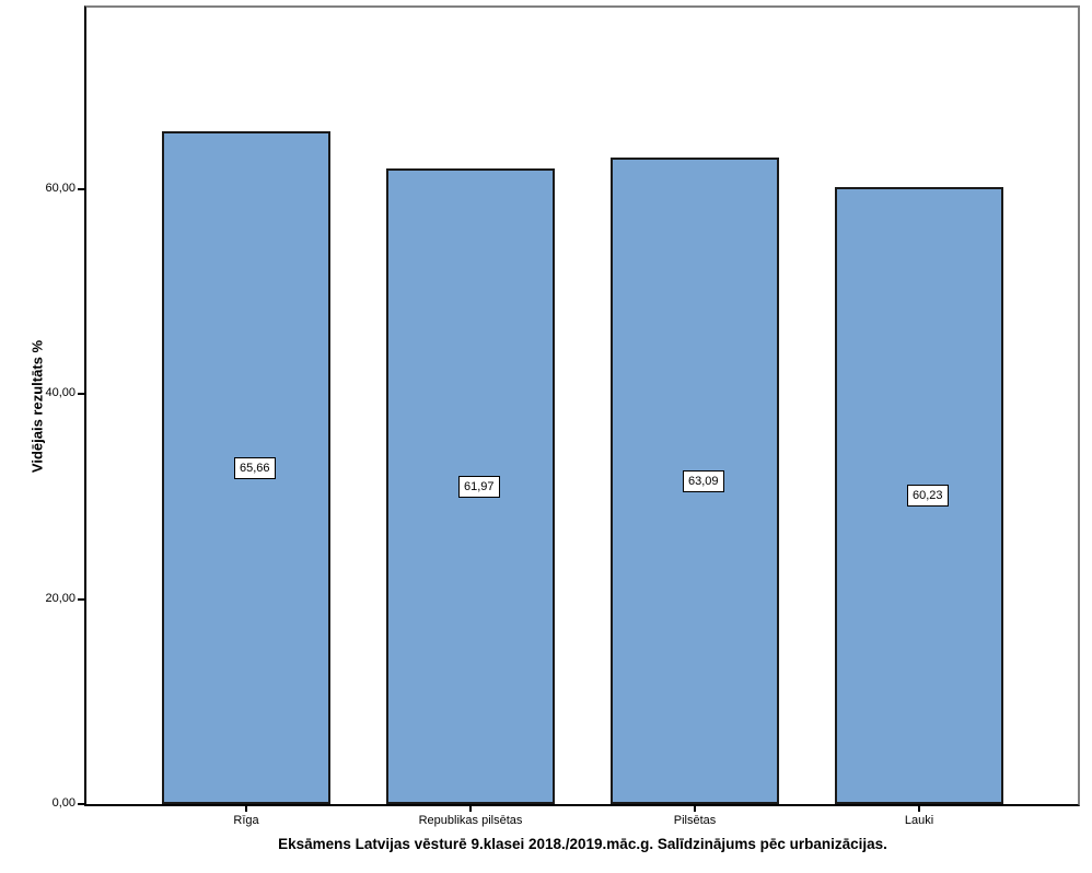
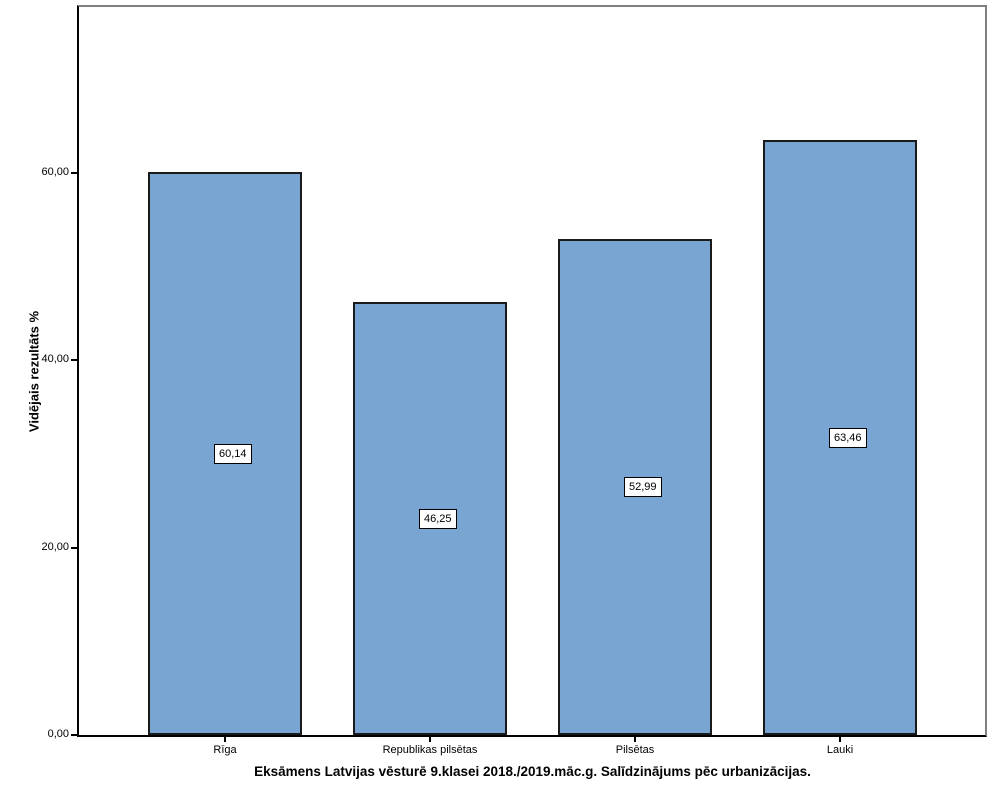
Rīga: 65,66 -> 60,14
Republikas pilsētas: 61,97 -> 46,25
Pilsētas: 63,09 -> 52,99
Lauki: 60,23 -> 63,46
